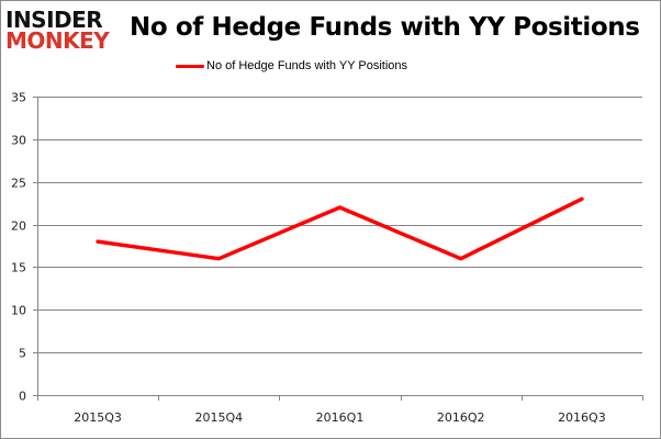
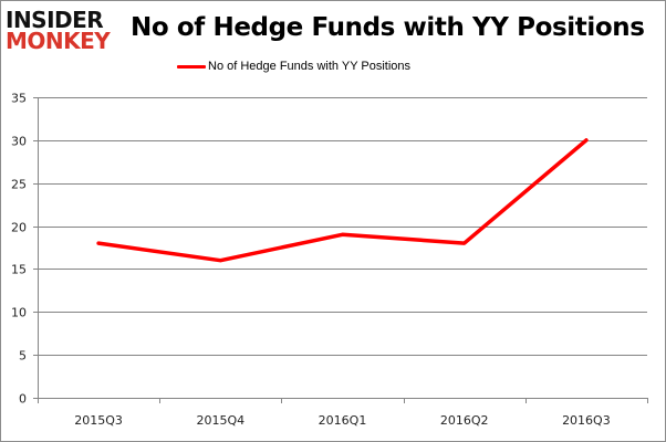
2016Q1: 22 -> 19
2016Q2: 16 -> 18
2016Q3: 23 -> 30
